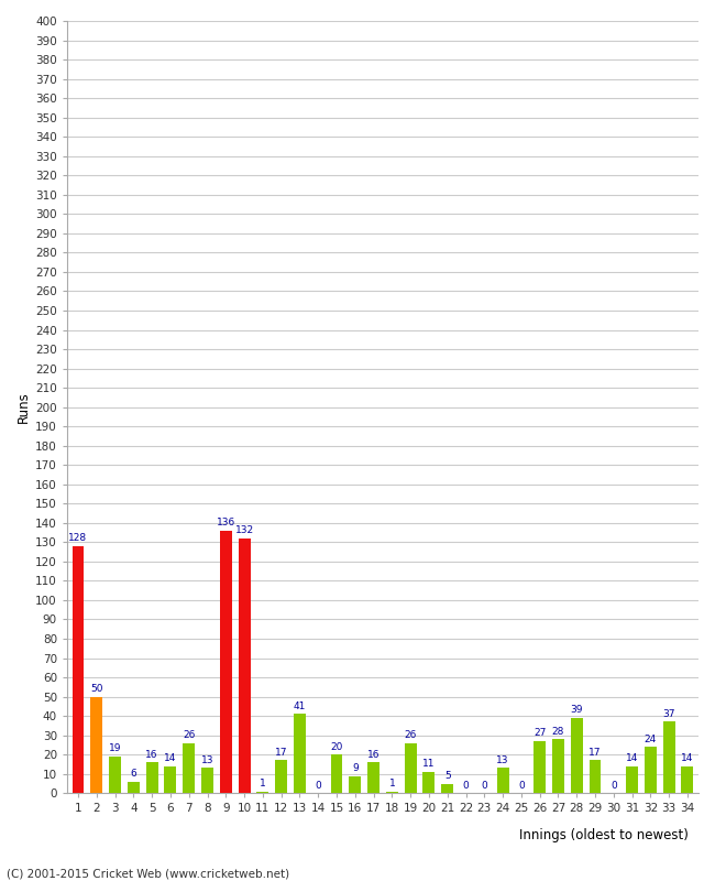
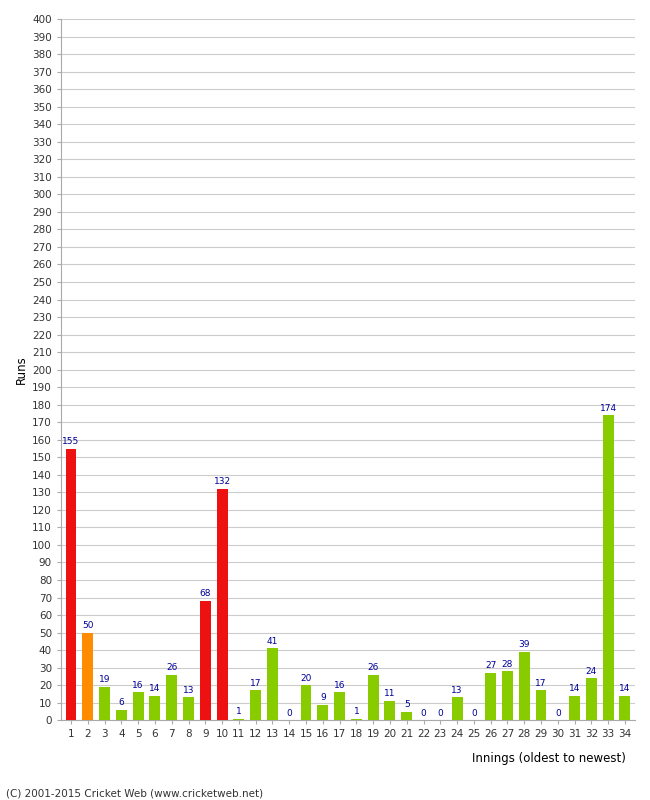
1: 128 -> 155
9: 136 -> 68
33: 37 -> 174
